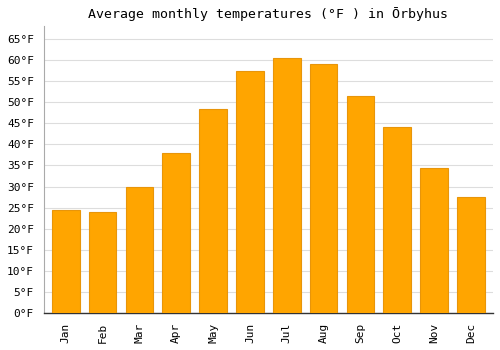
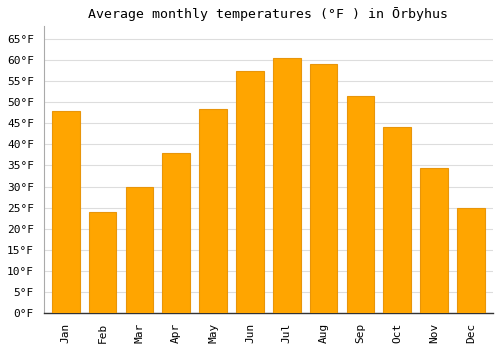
Jan: 24.5°F -> 48.0°F
Dec: 27.5°F -> 25.0°F
